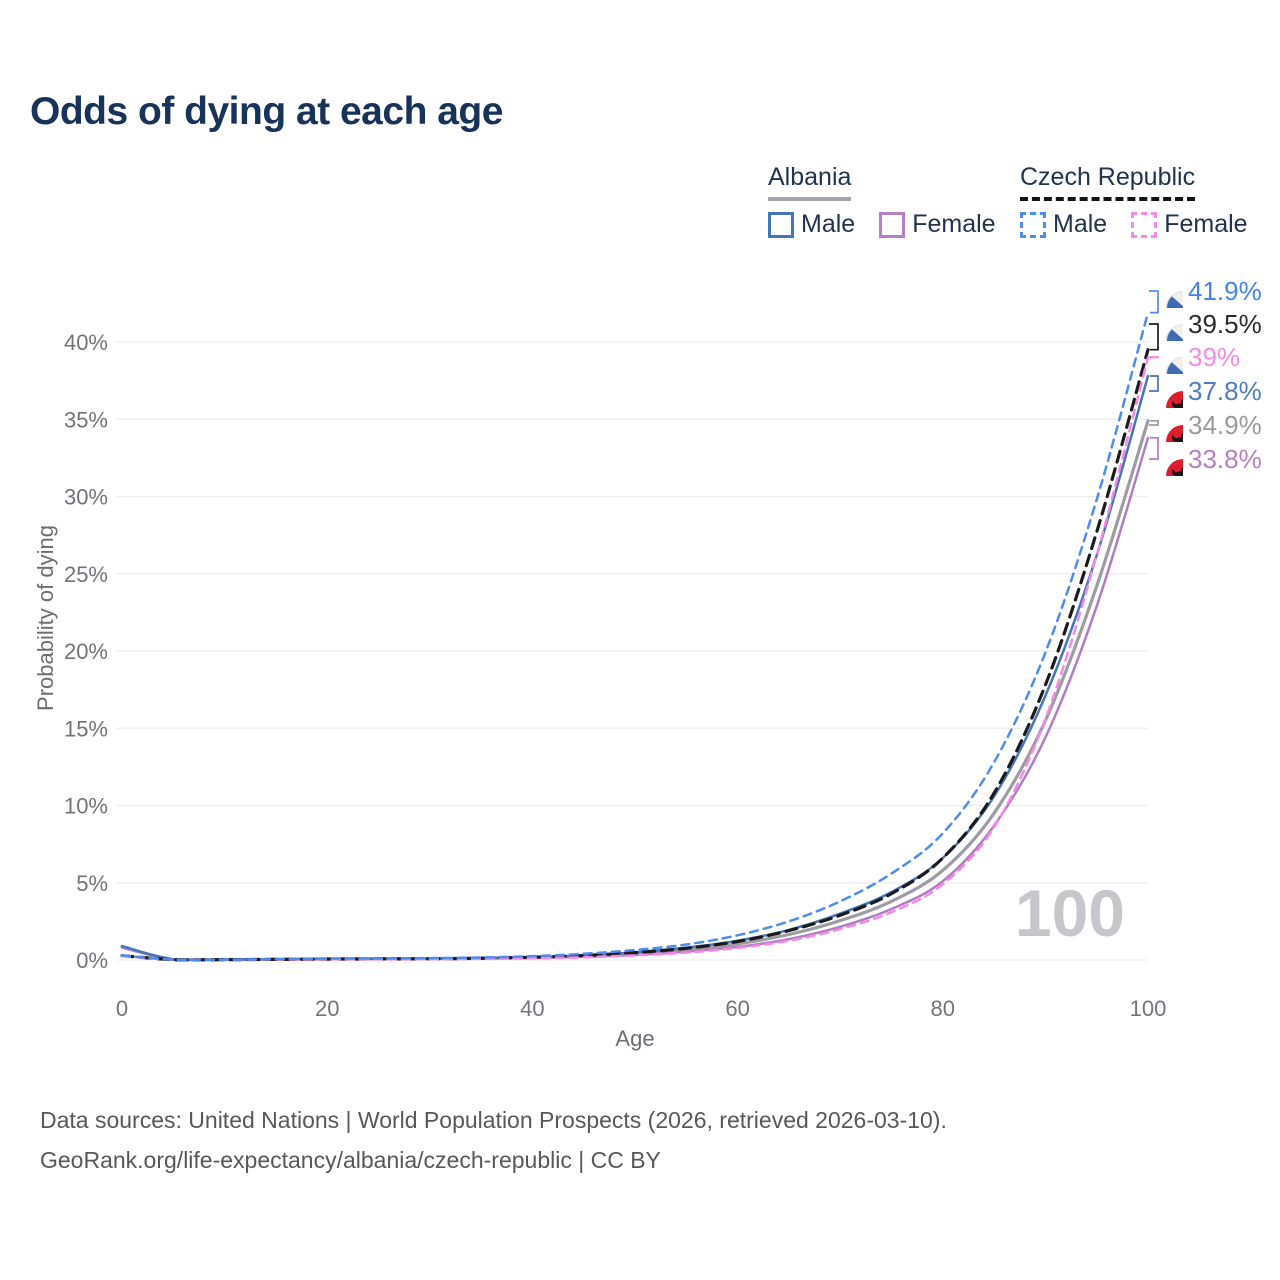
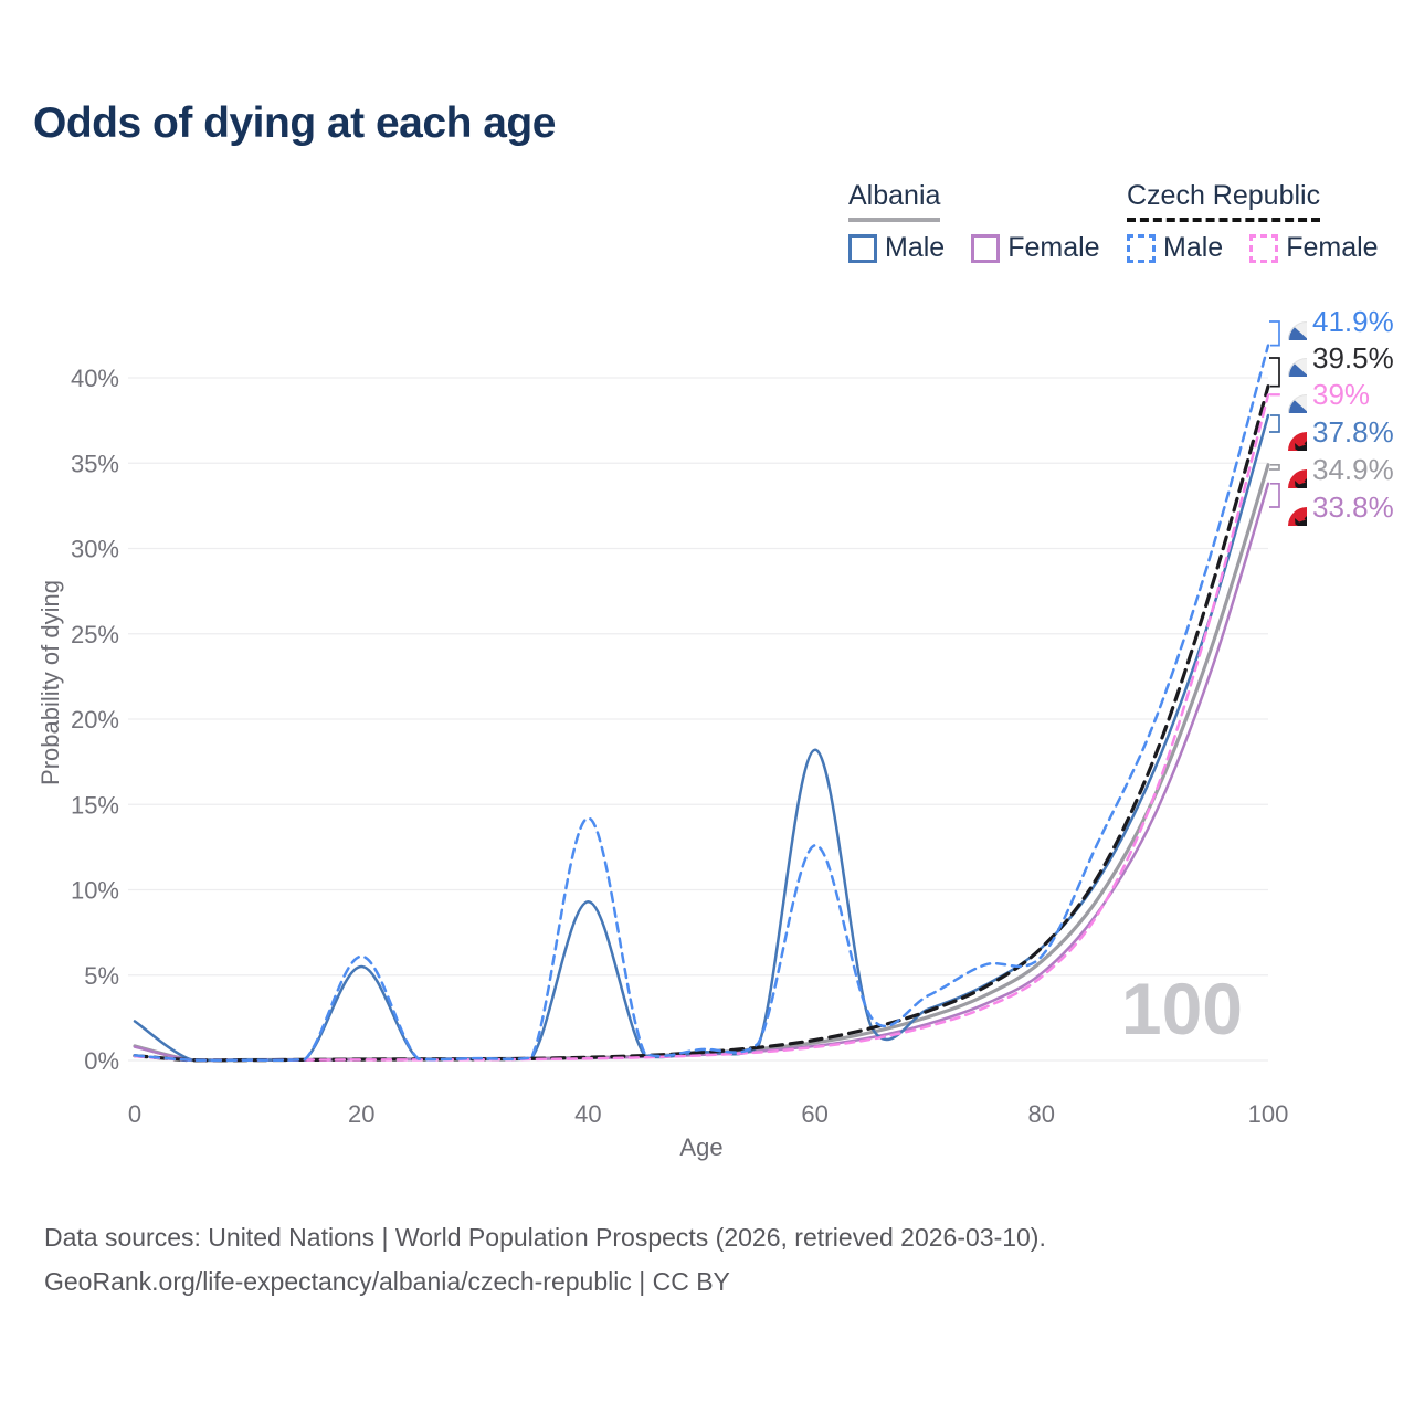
Albania Male/0: 0.9% -> 2.3%
Czech Republic Male/20: 0.1% -> 6.1%
Albania Male/20: 0.1% -> 5.5%
Czech Republic Male/40: 0.2% -> 14.2%
Albania Male/40: 0.2% -> 9.3%
Czech Republic Male/60: 1.6% -> 12.6%
Albania Male/60: 1.2% -> 18.2%
Czech Republic Male/80: 8.2% -> 6.1%
